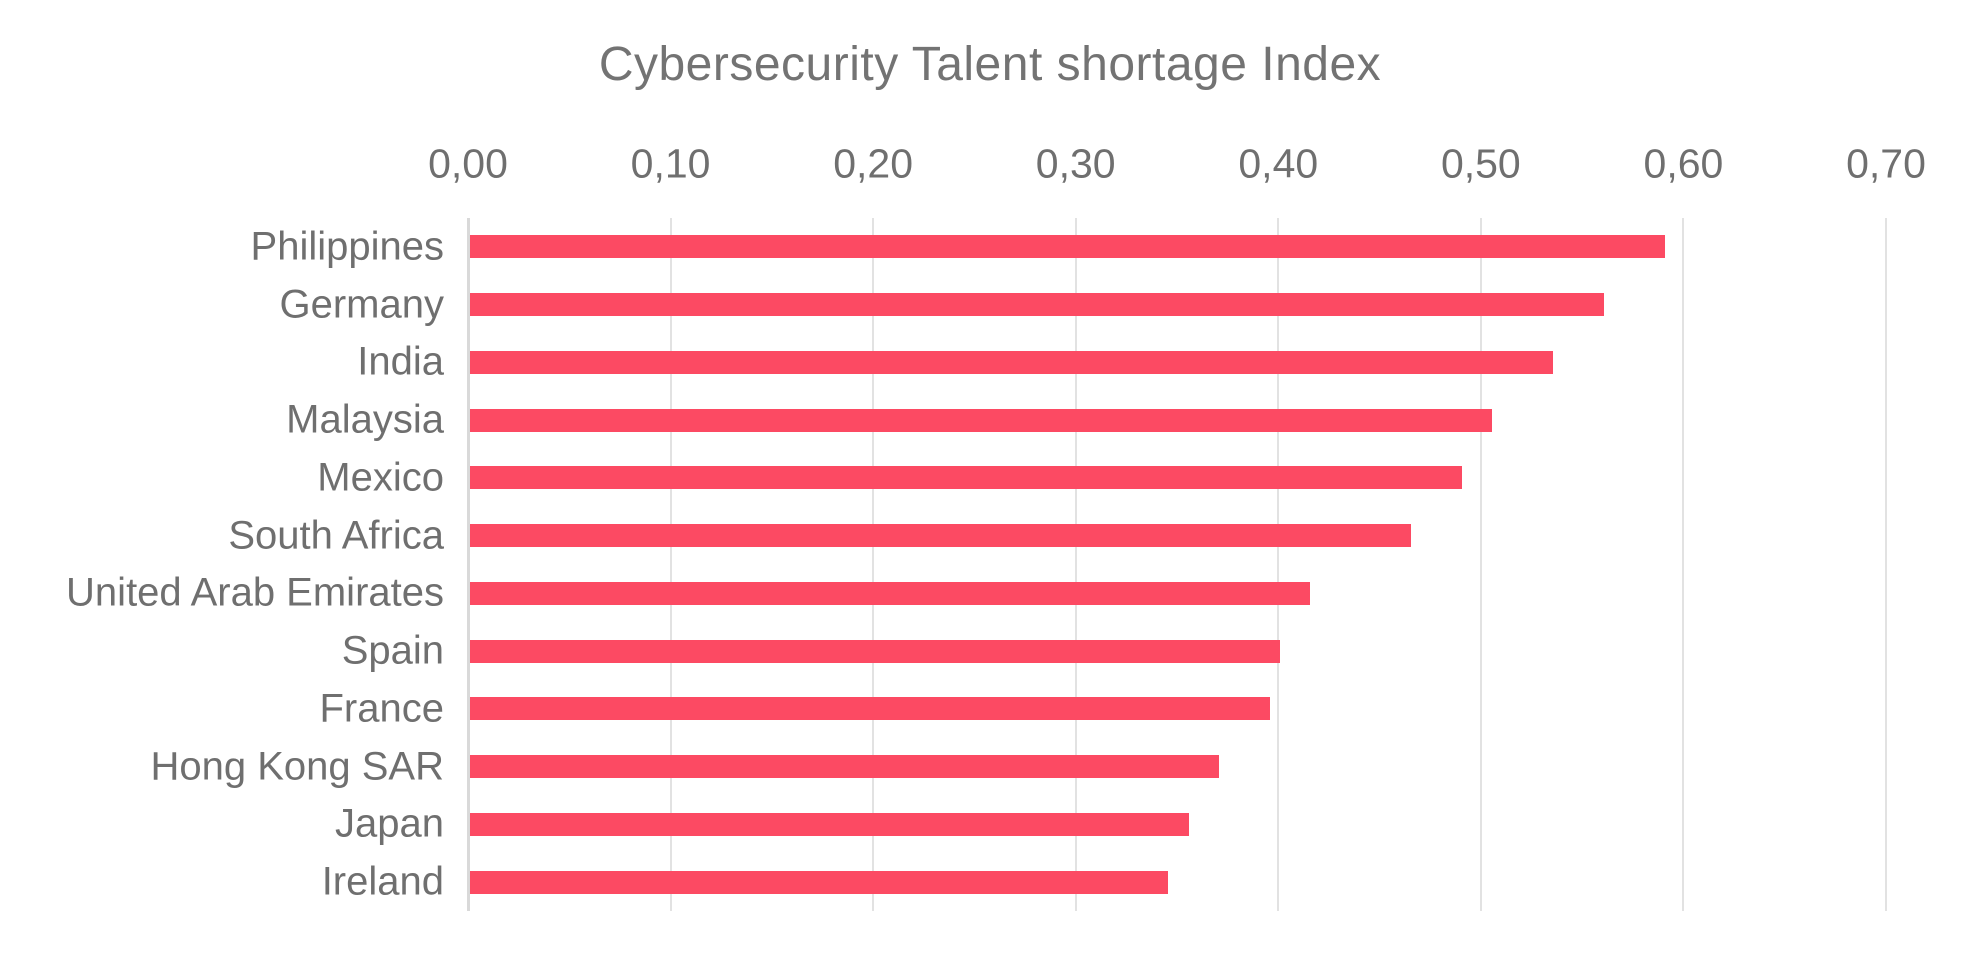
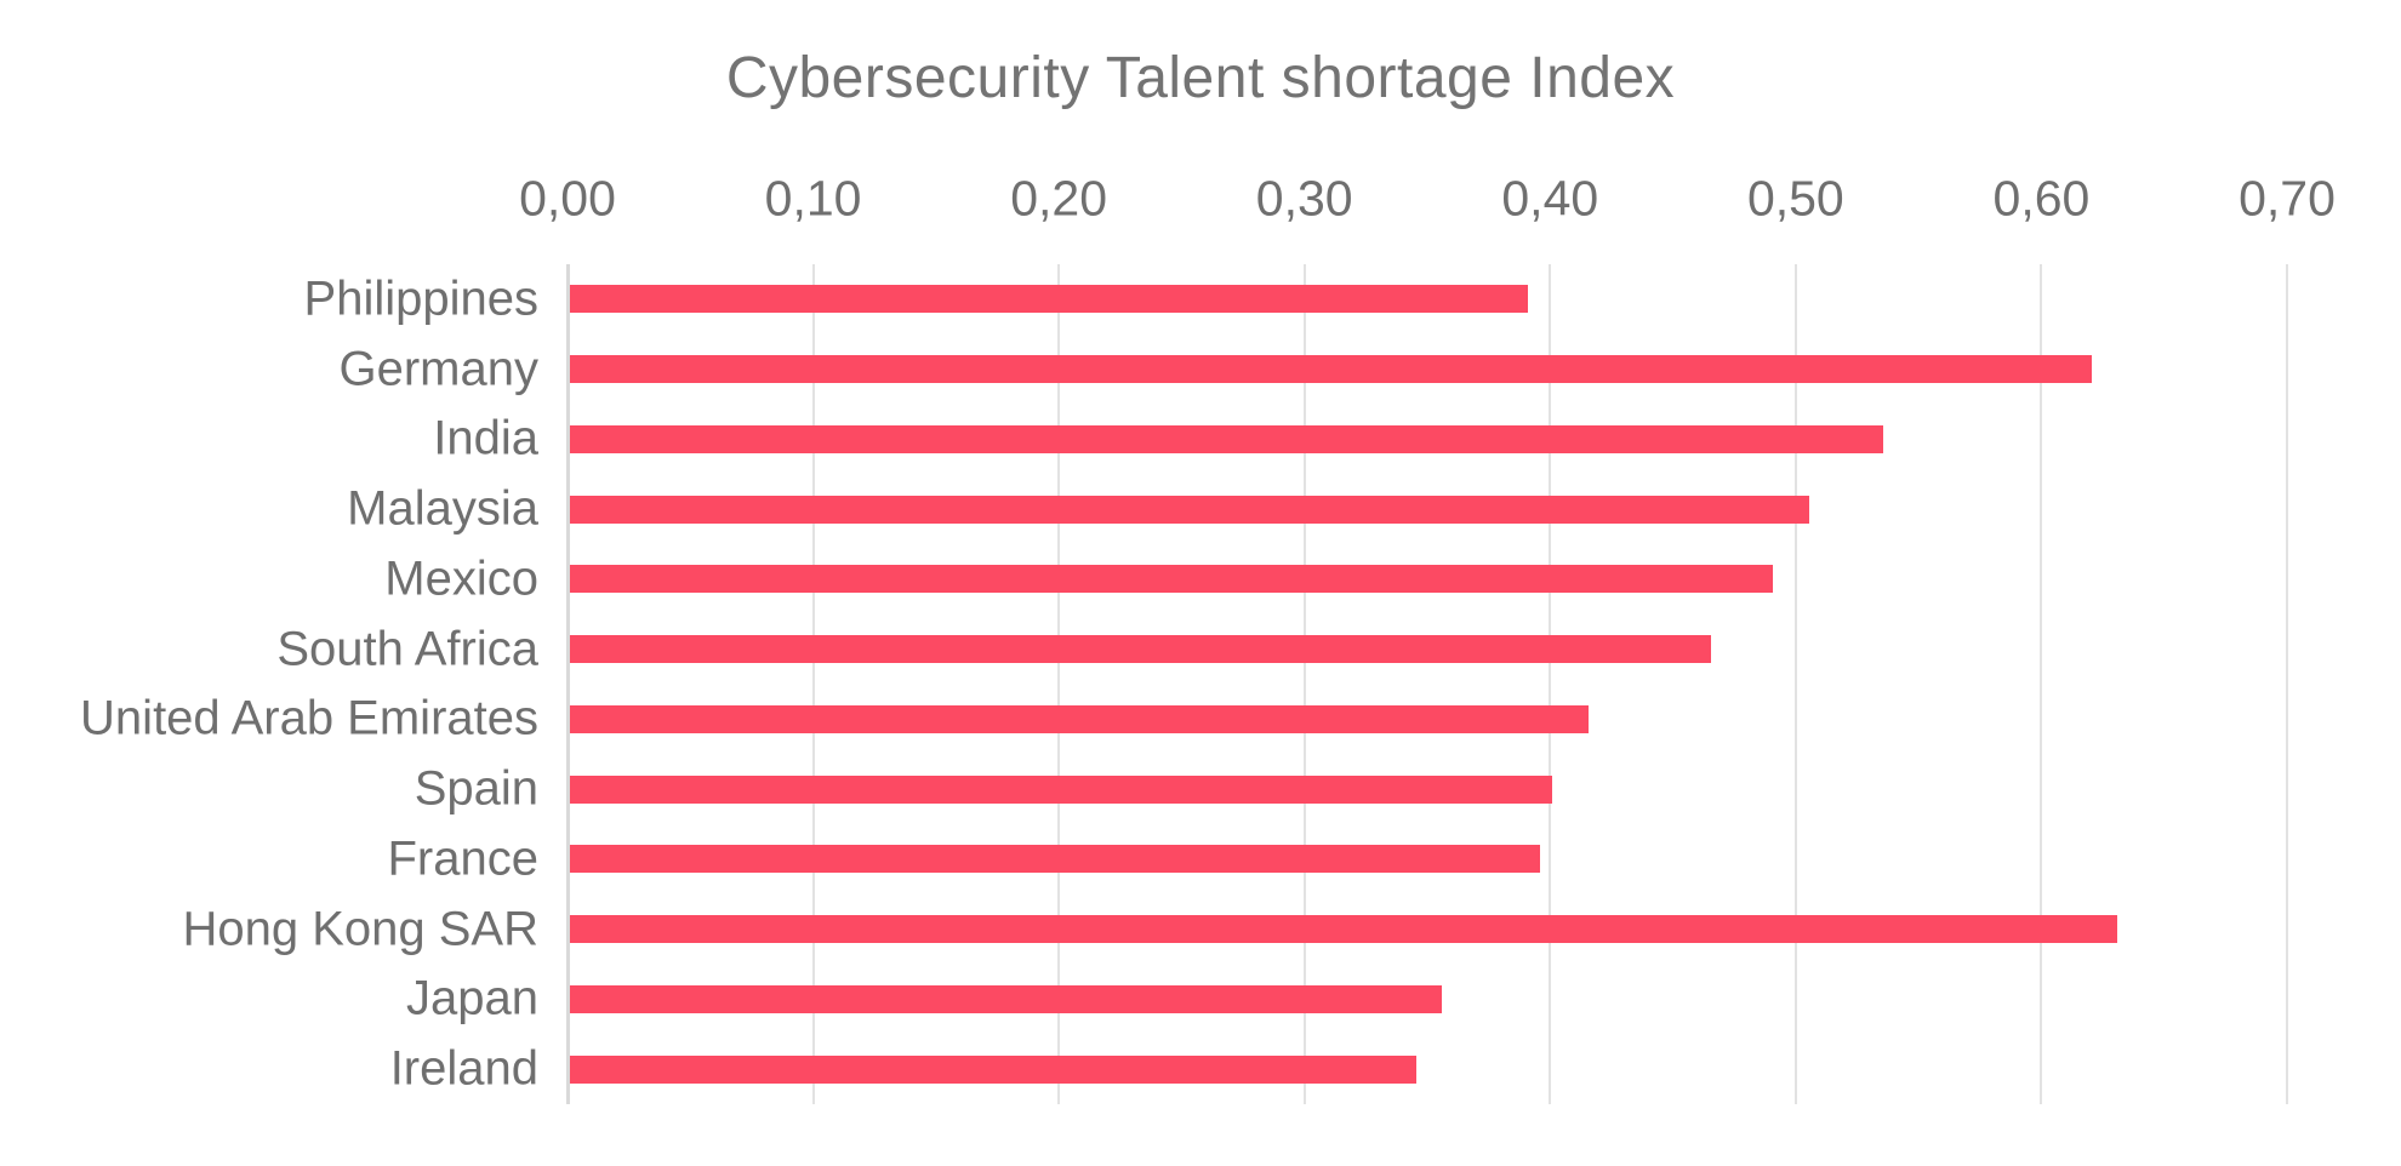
Philippines: 0,59 -> 0,39
Germany: 0,56 -> 0,62
Hong Kong SAR: 0,37 -> 0,63
